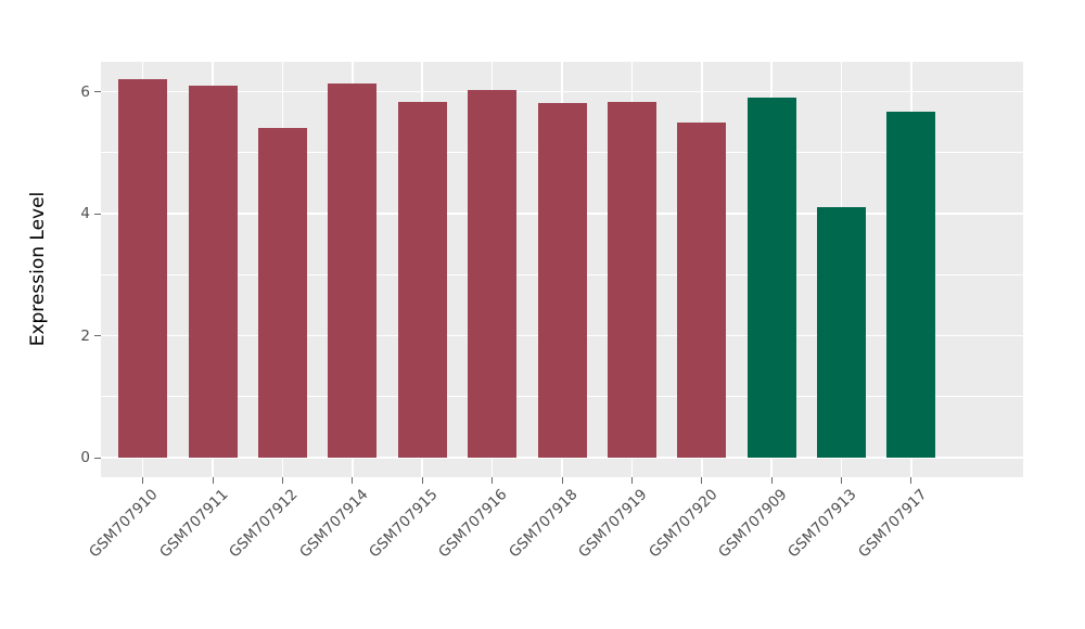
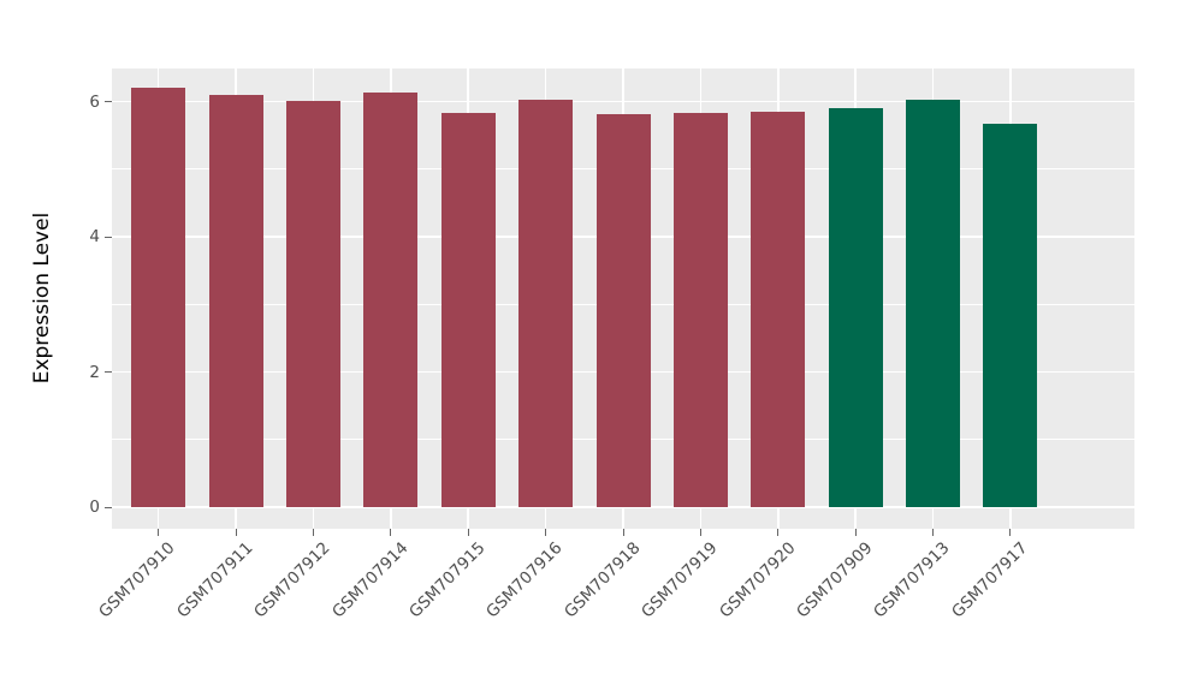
GSM707912: 5.4 -> 6.0
GSM707920: 5.5 -> 5.8
GSM707913: 4.1 -> 6.0
